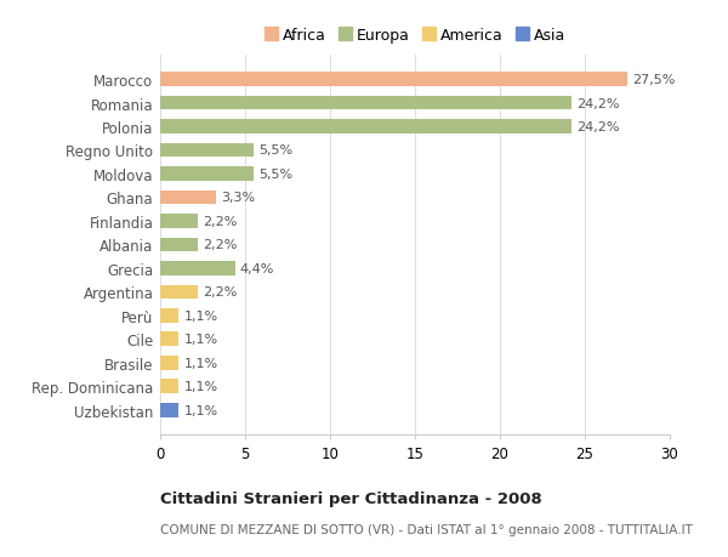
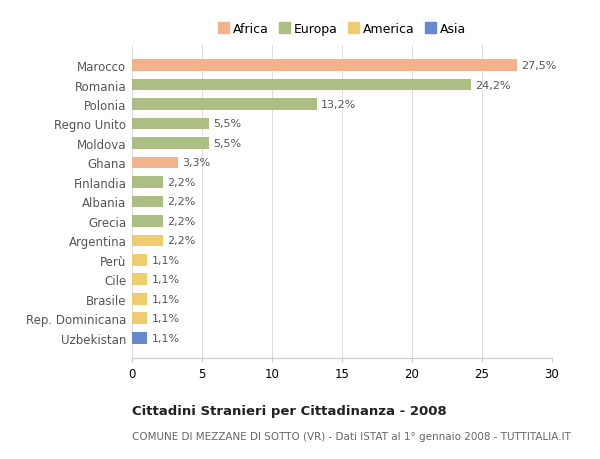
Polonia: 24,2% -> 13,2%
Grecia: 4,4% -> 2,2%
